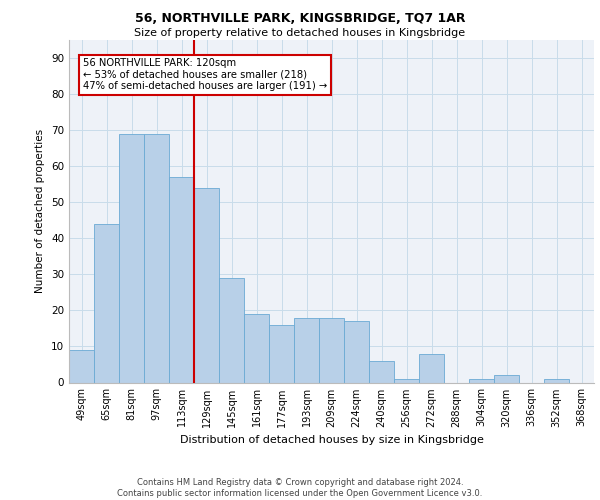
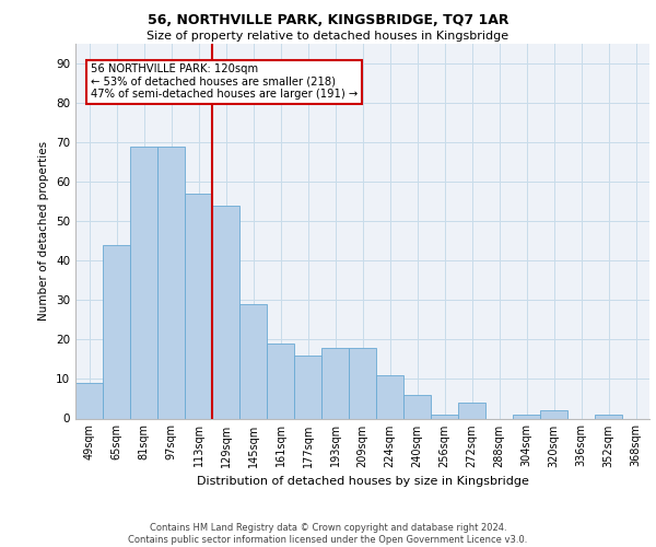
224sqm: 17 -> 11
272sqm: 8 -> 4
